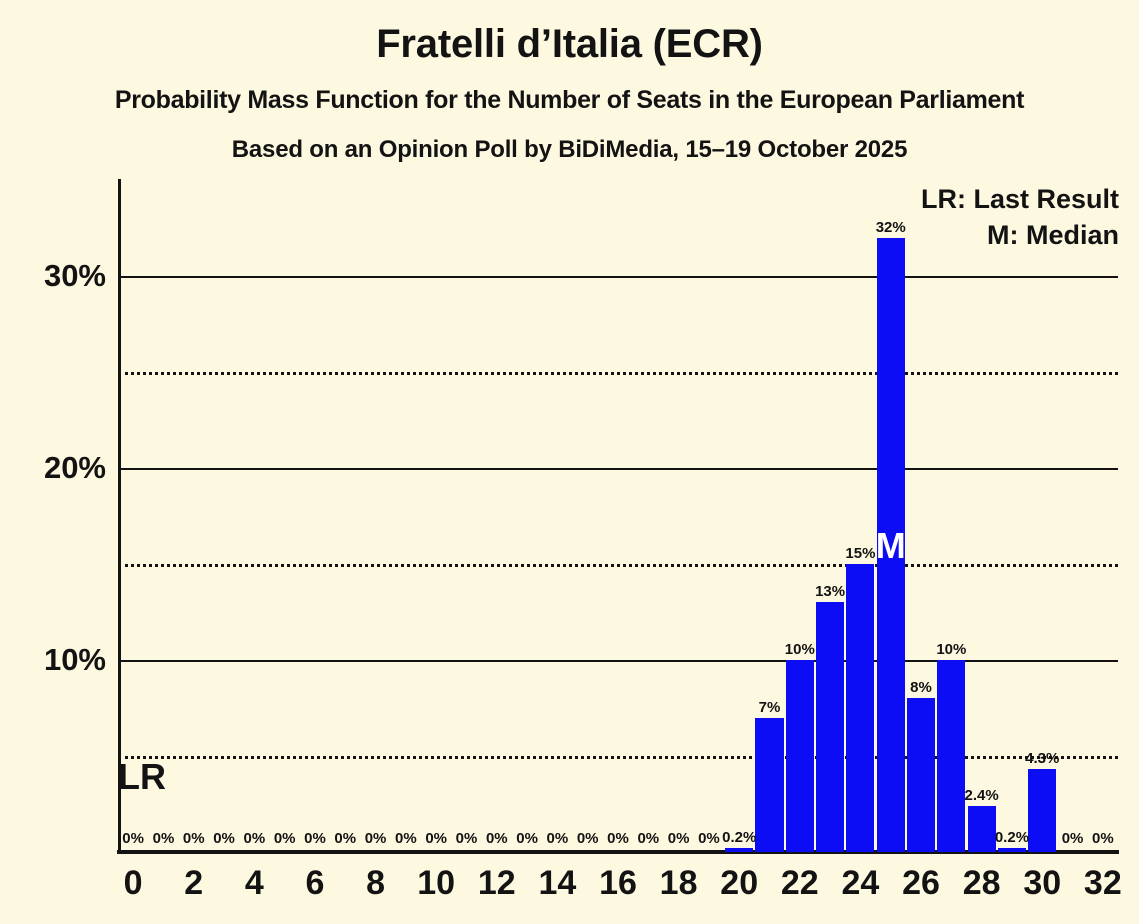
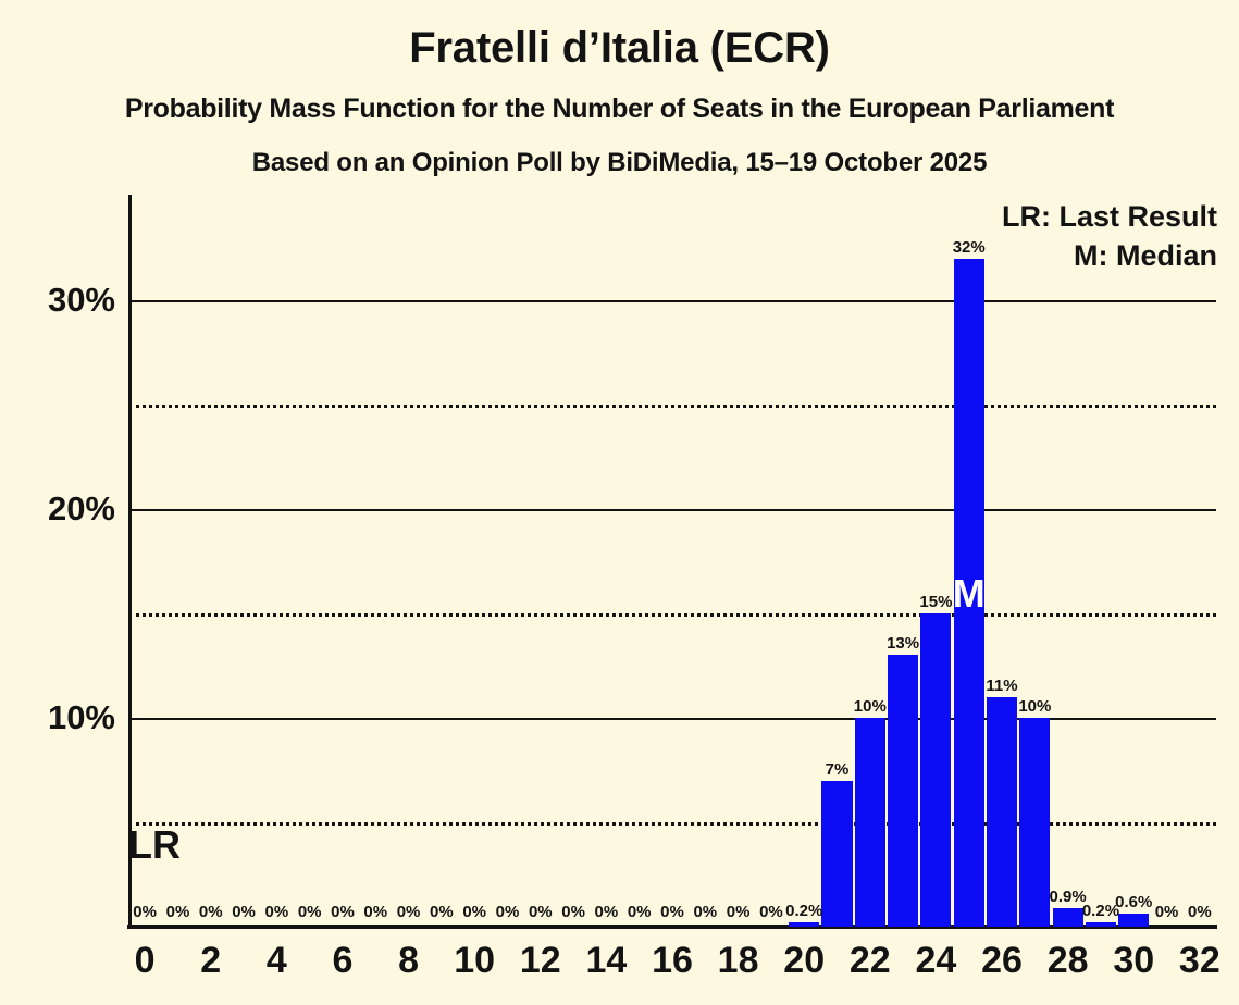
26: 8% -> 11%
28: 2.4% -> 0.9%
30: 4.3% -> 0.6%
